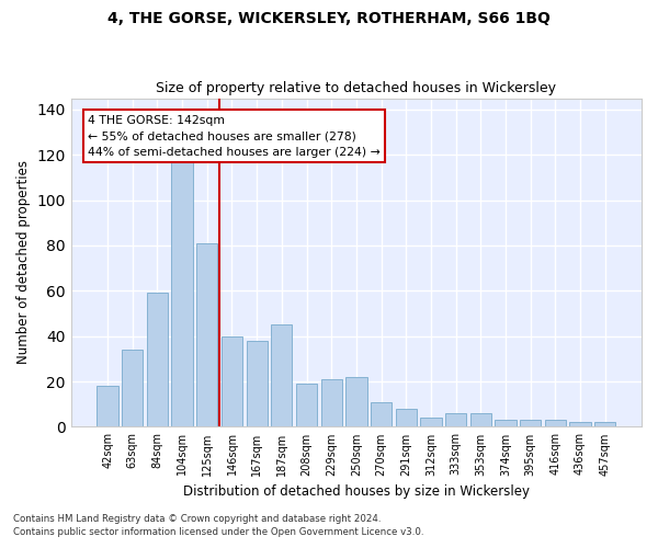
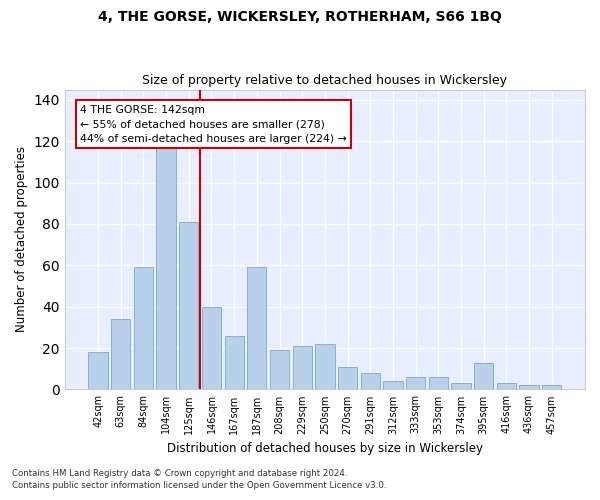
167sqm: 38 -> 26
187sqm: 45 -> 59
395sqm: 3 -> 13
